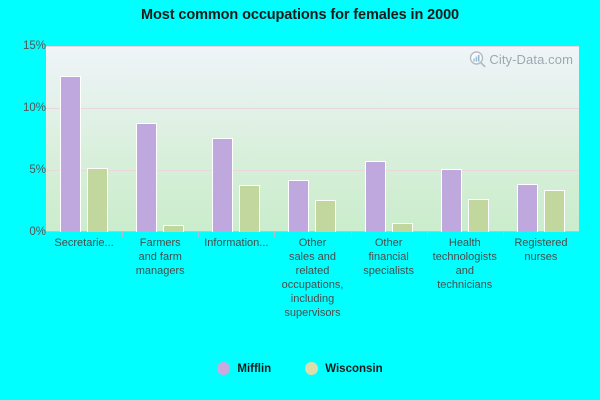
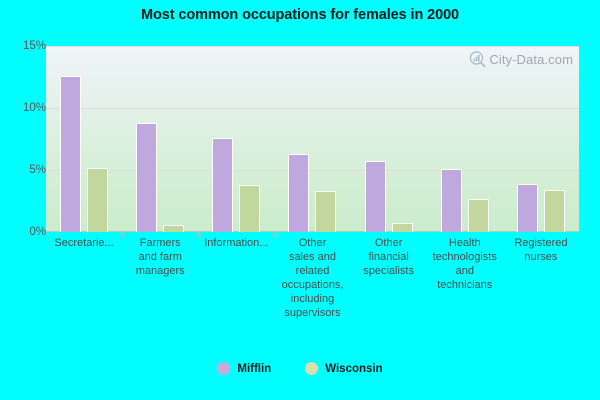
Mifflin/Other sales and related occupations, including supervisors: 4.2% -> 6.3%
Wisconsin/Other sales and related occupations, including supervisors: 2.6% -> 3.3%
